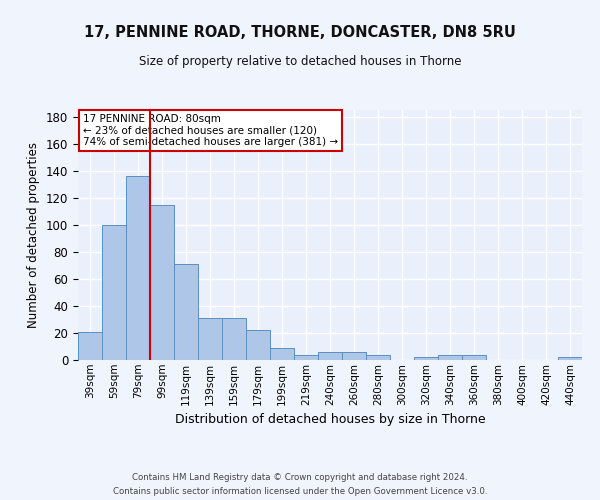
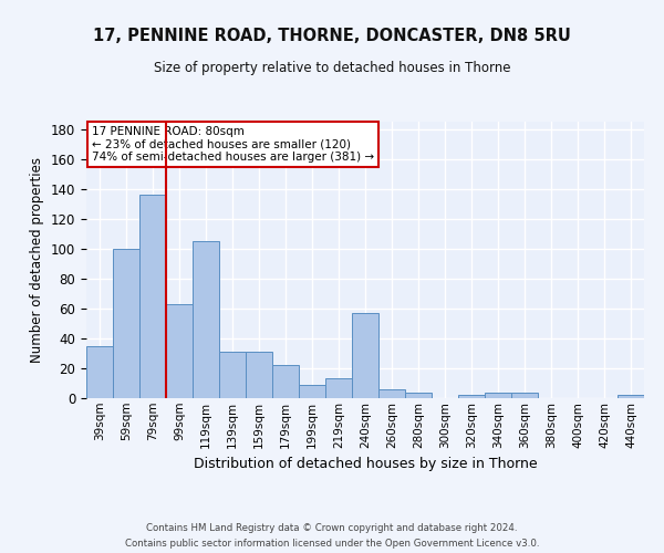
39sqm: 21 -> 35
99sqm: 115 -> 63
119sqm: 71 -> 105
219sqm: 4 -> 13
240sqm: 6 -> 57
